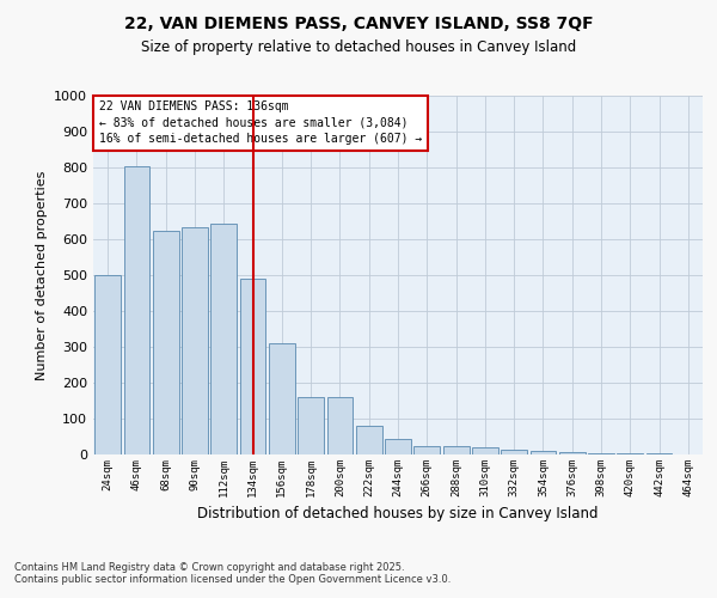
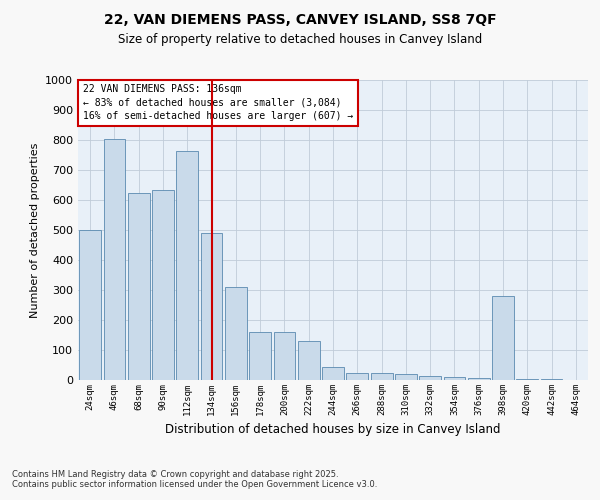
112sqm: 645 -> 765
222sqm: 80 -> 130
398sqm: 5 -> 280
